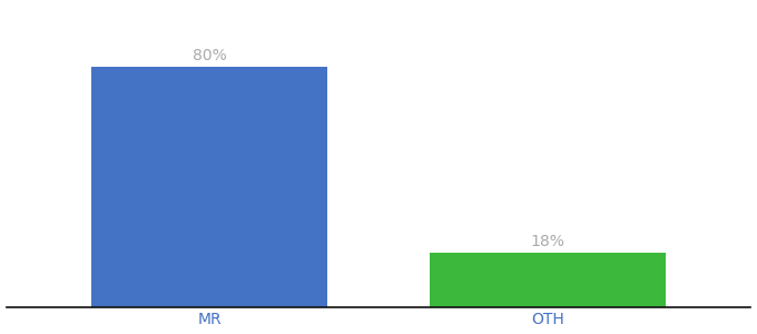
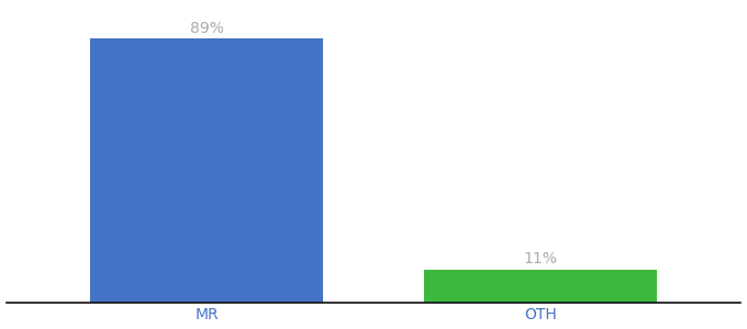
MR: 80% -> 89%
OTH: 18% -> 11%
